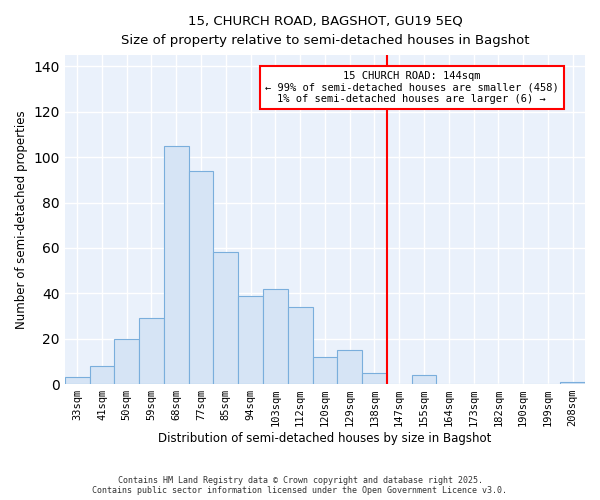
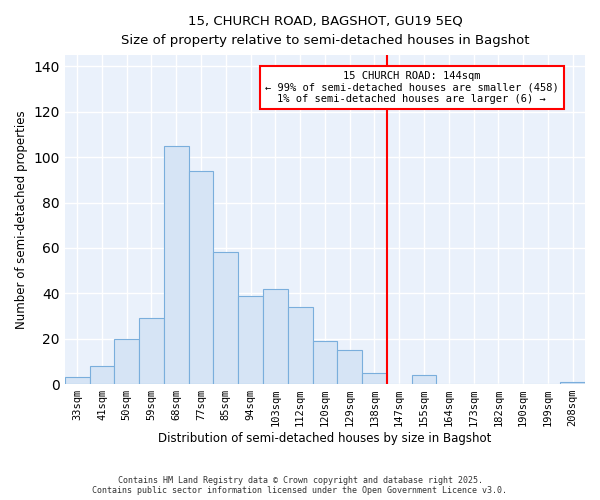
120sqm: 12 -> 19
